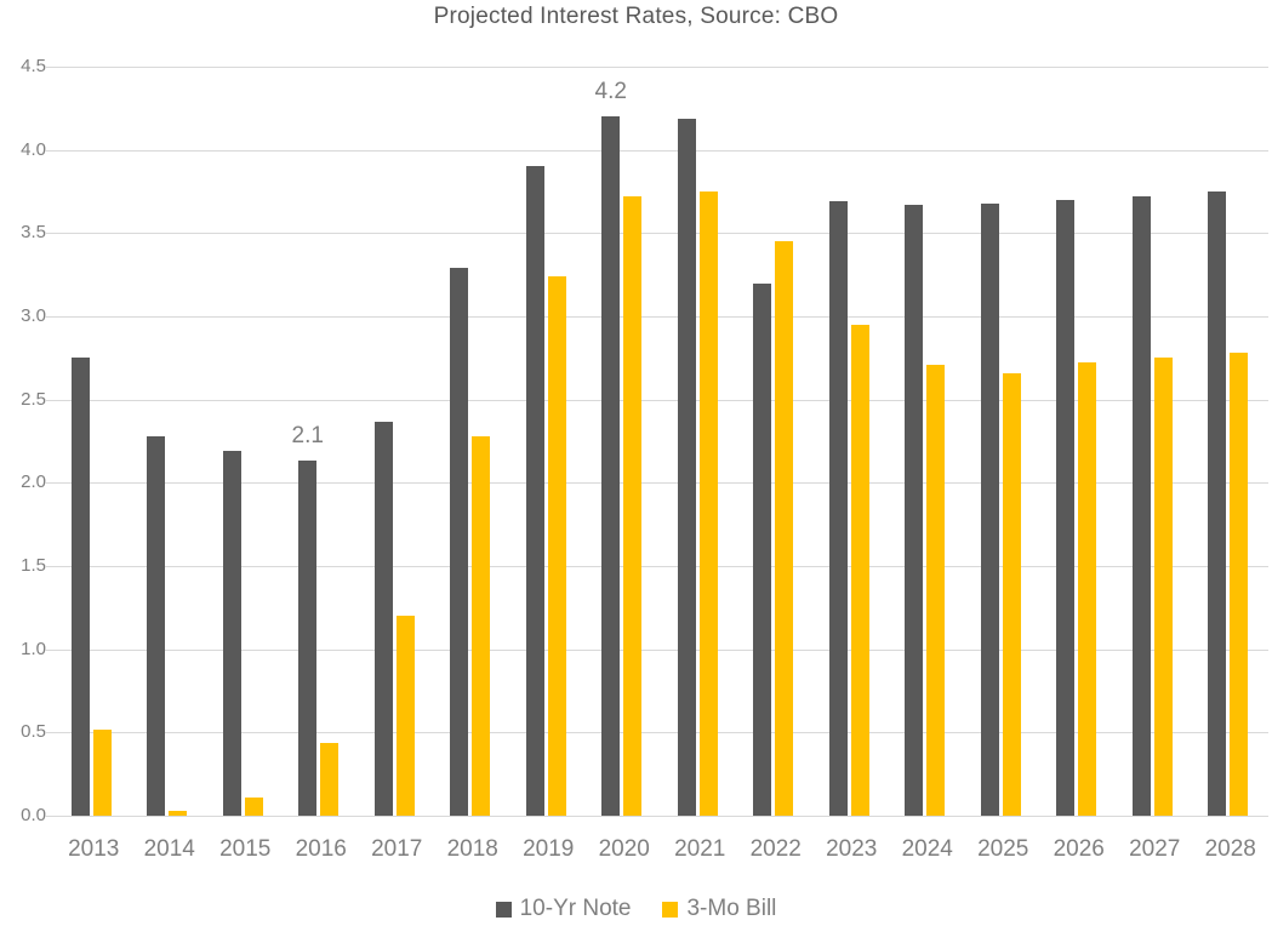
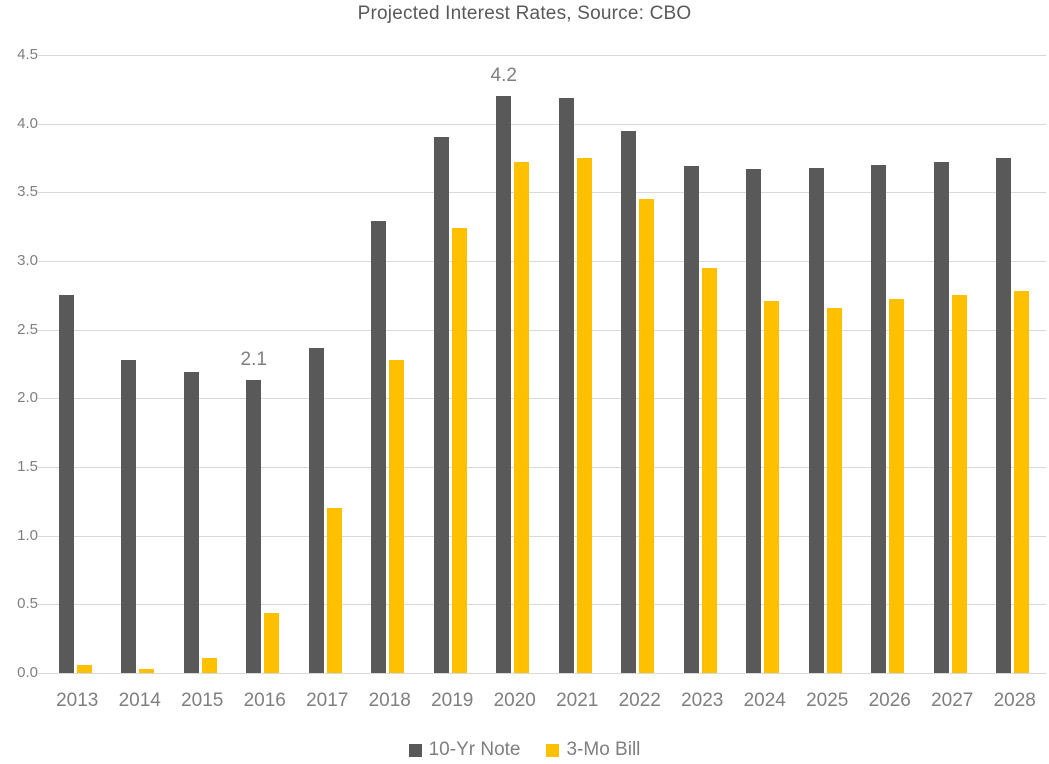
3-Mo Bill/2013: 0.52 -> 0.06
10-Yr Note/2022: 3.20 -> 3.95
